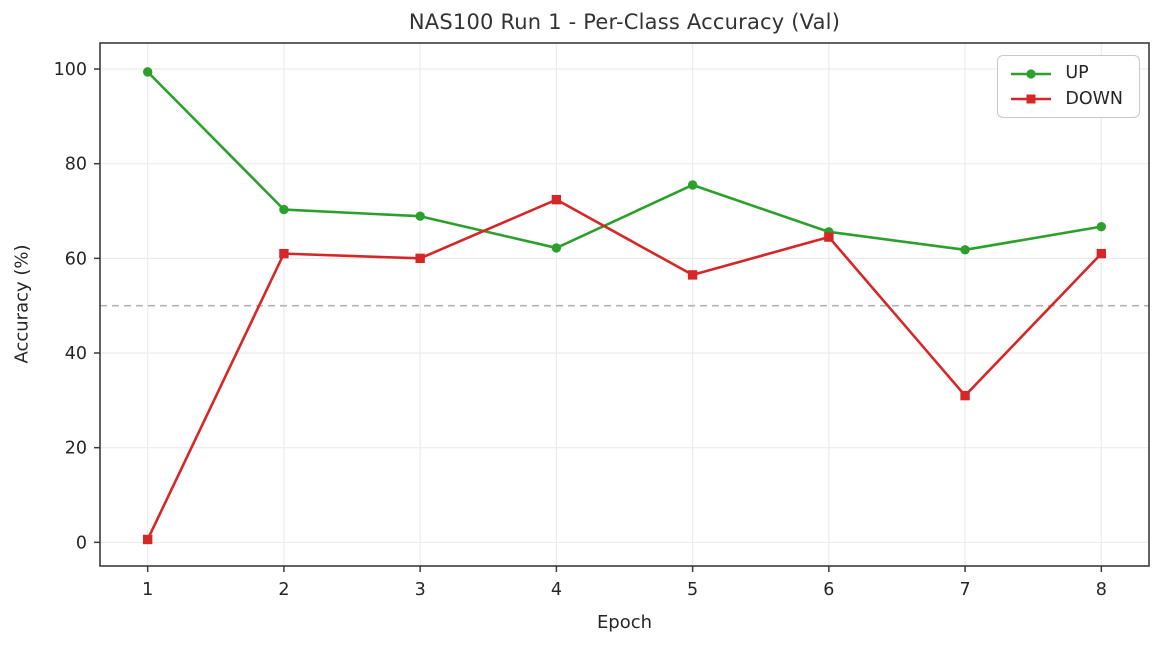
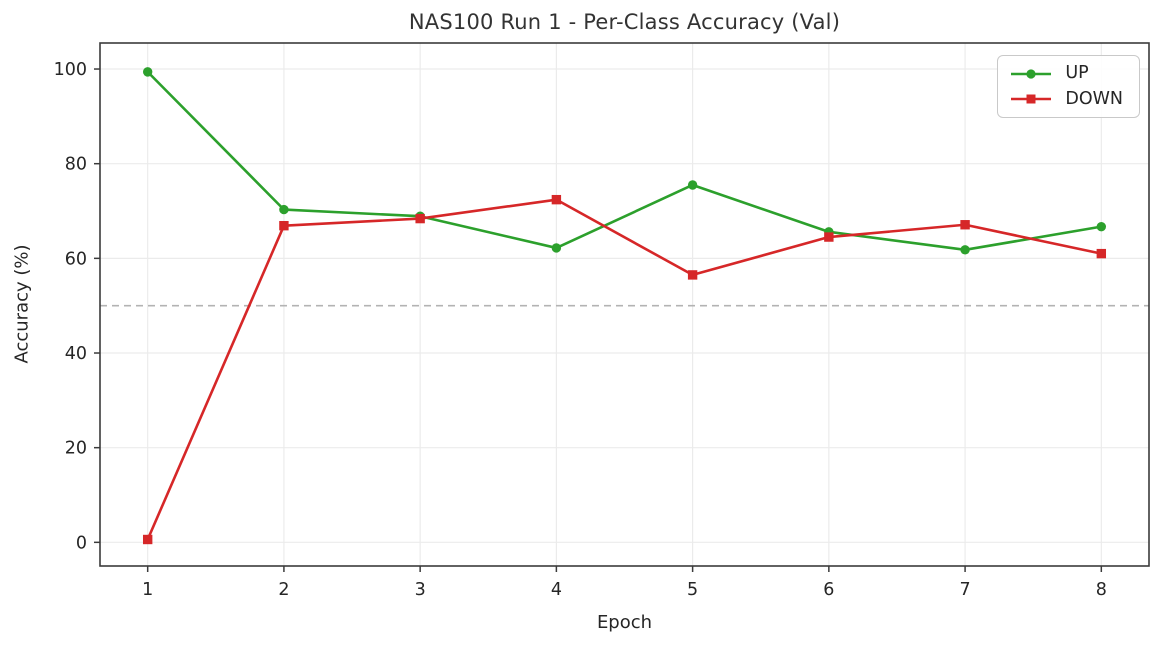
DOWN/2: 61 -> 67
DOWN/3: 60 -> 68
DOWN/7: 31 -> 67
